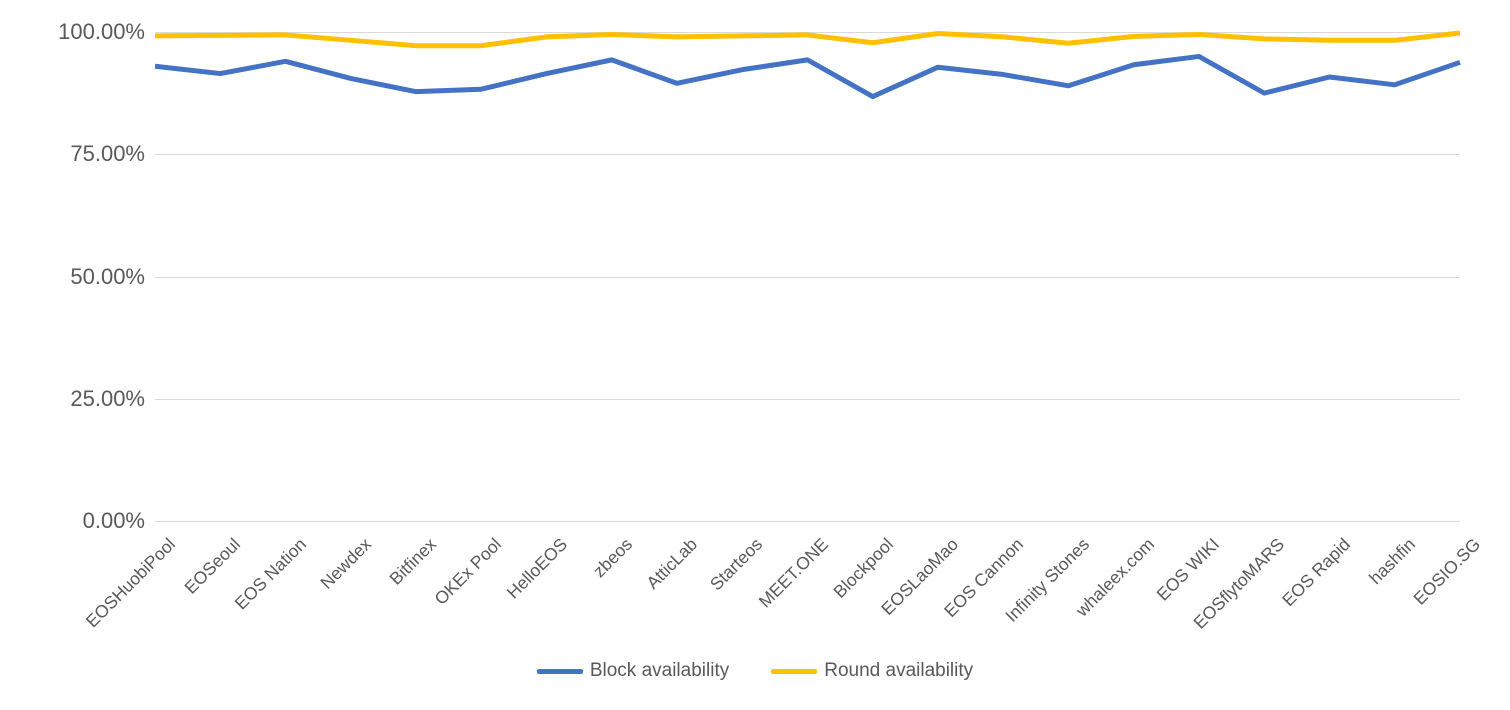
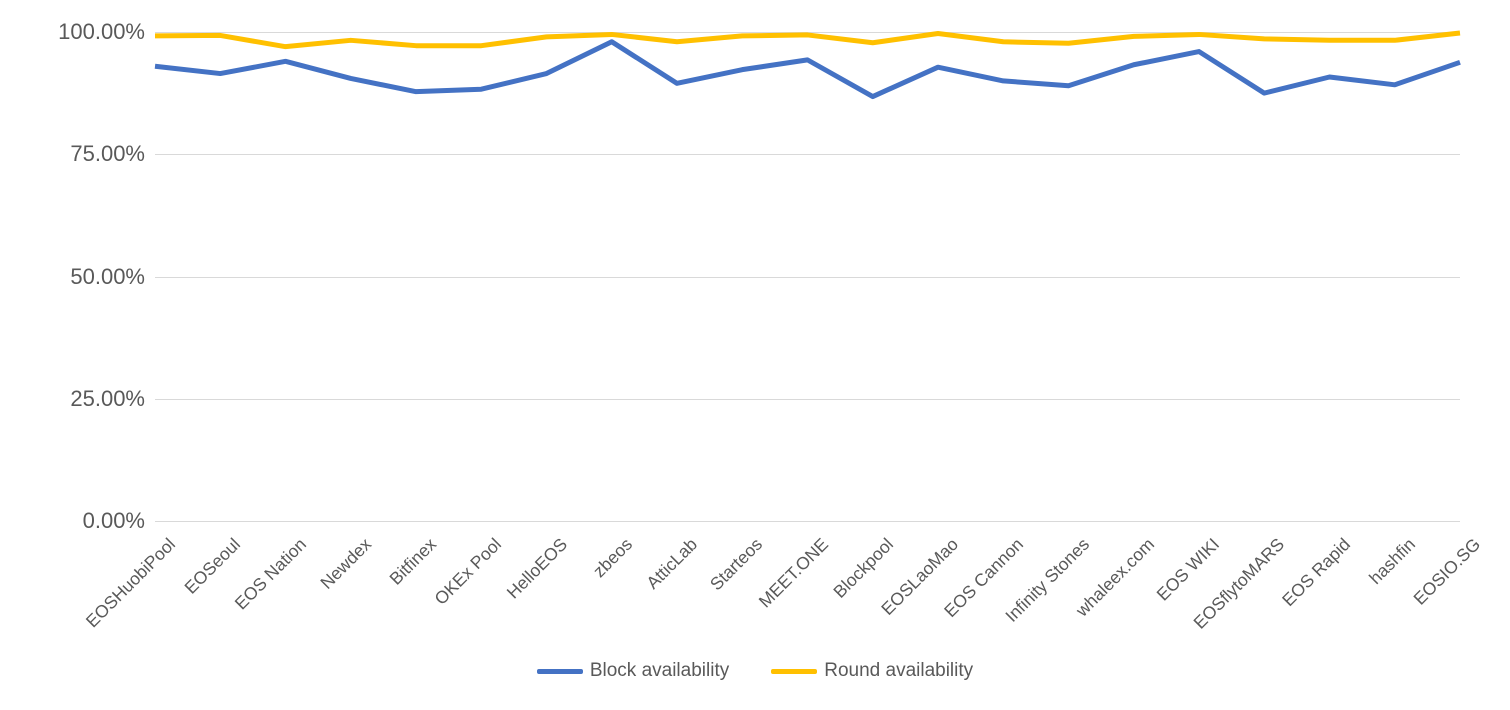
Round availability/EOS Nation: 99% -> 97%
Block availability/zbeos: 94% -> 98%
Round availability/AtticLab: 99% -> 98%
Block availability/EOS Cannon: 91% -> 90%
Round availability/EOS Cannon: 99% -> 98%
Block availability/EOS WIKI: 95% -> 96%
